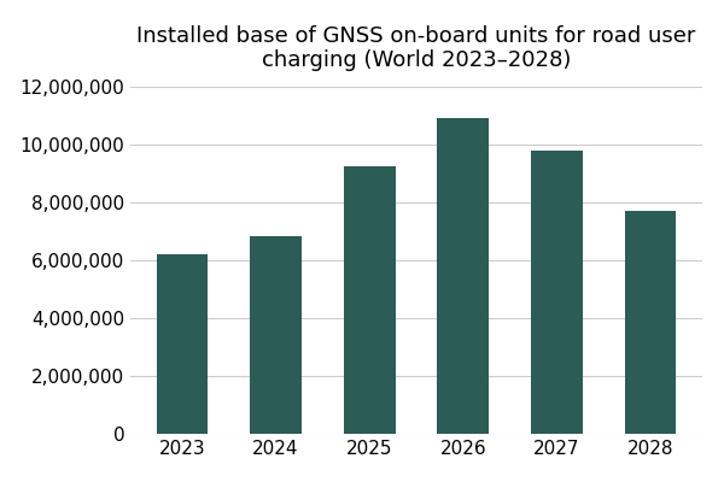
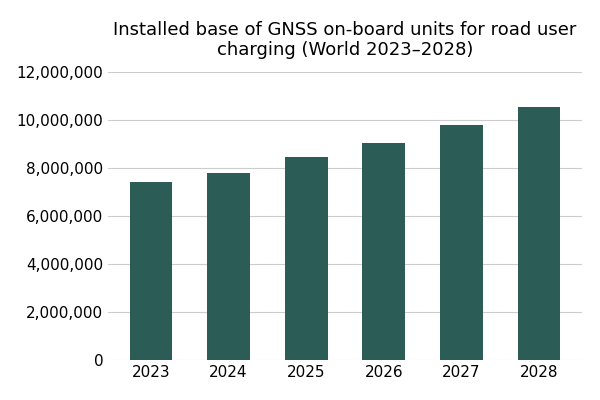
2023: 6,200,000 -> 7,400,000
2024: 6,850,000 -> 7,800,000
2025: 9,250,000 -> 8,450,000
2026: 10,900,000 -> 9,050,000
2028: 7,700,000 -> 10,550,000
